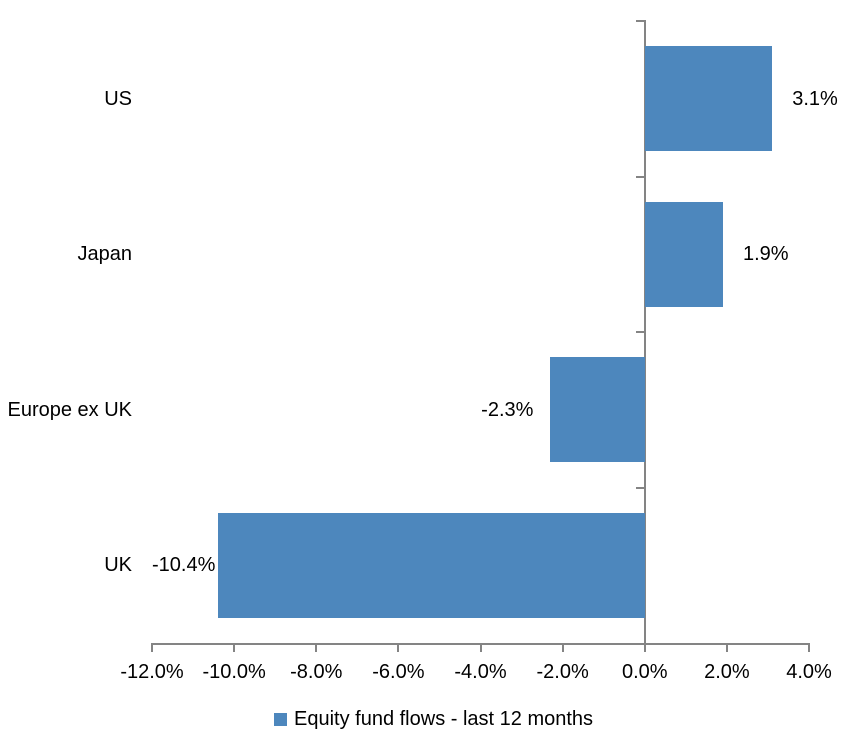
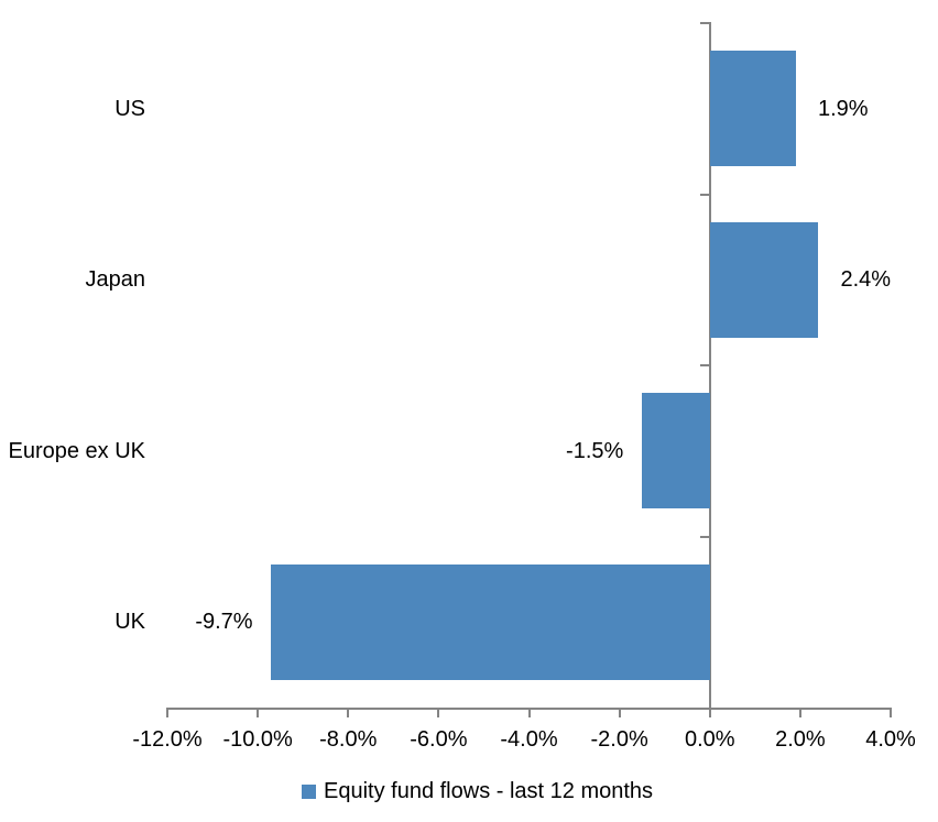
US: 3.1% -> 1.9%
Japan: 1.9% -> 2.4%
Europe ex UK: -2.3% -> -1.5%
UK: -10.4% -> -9.7%
